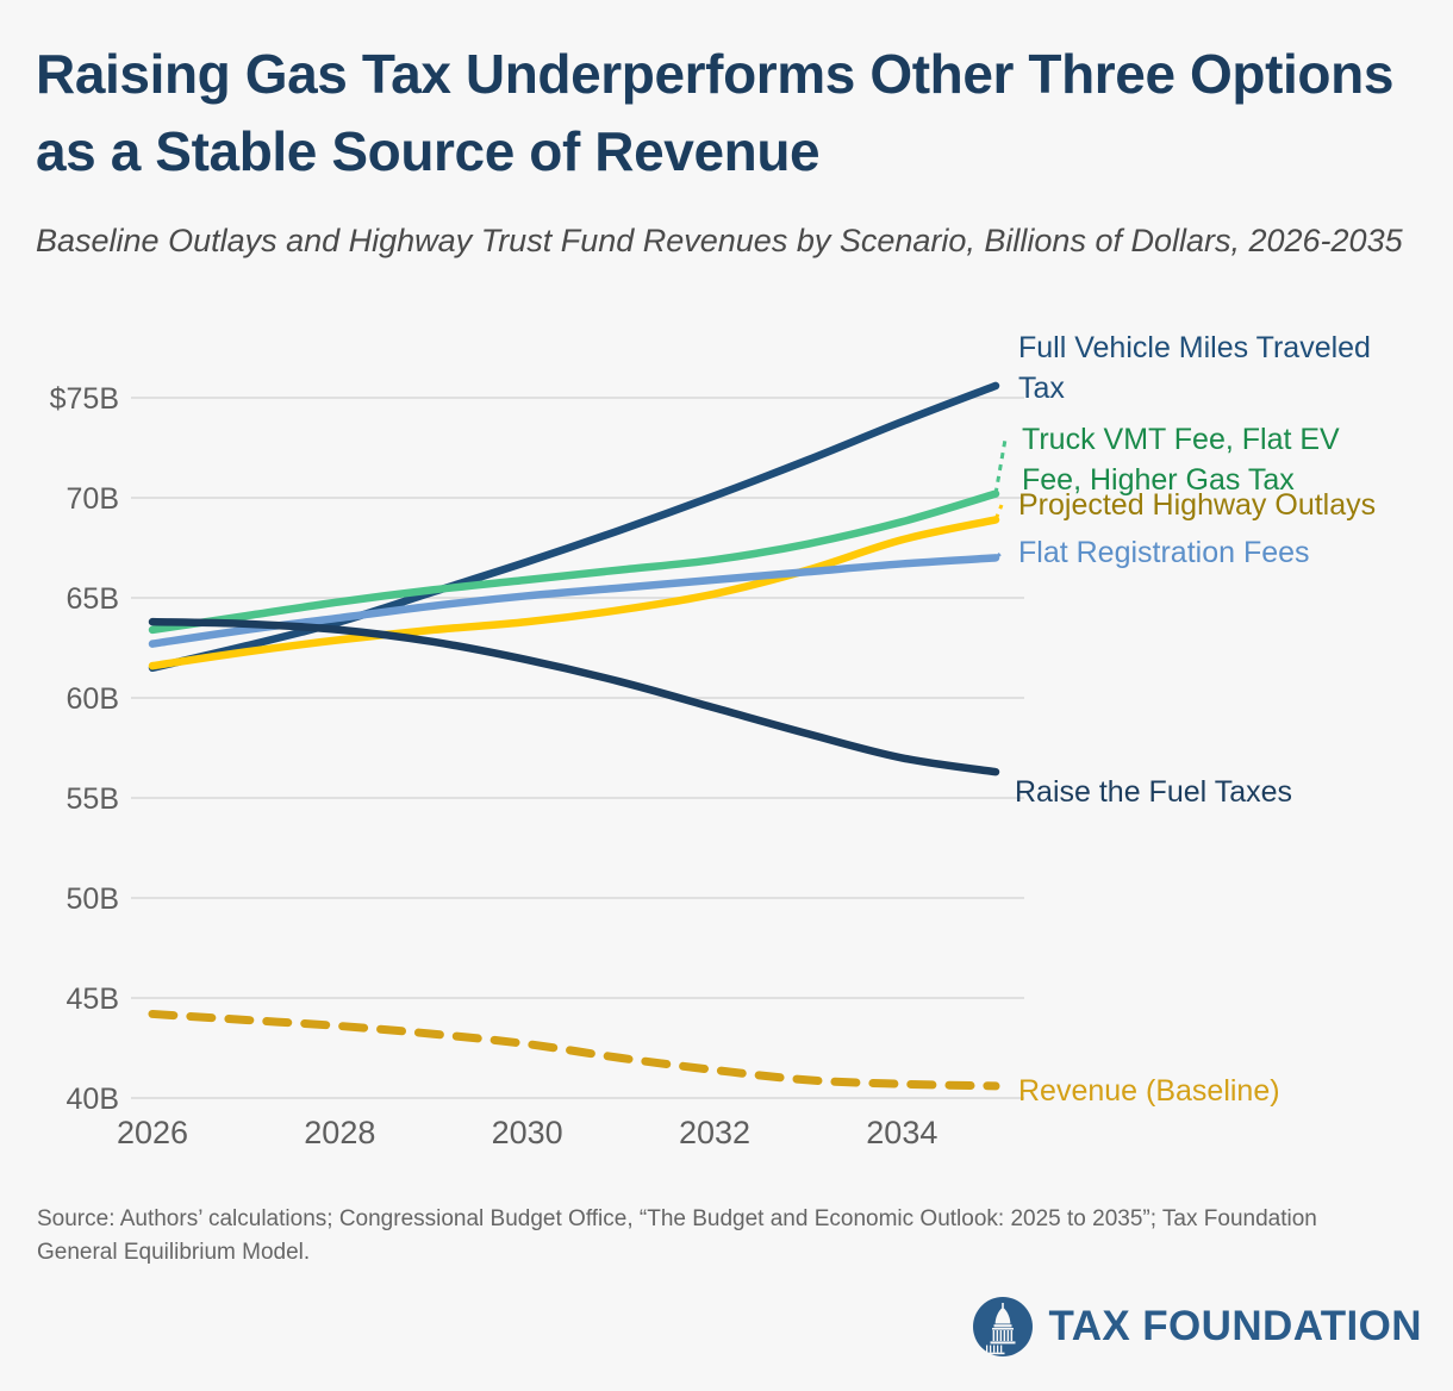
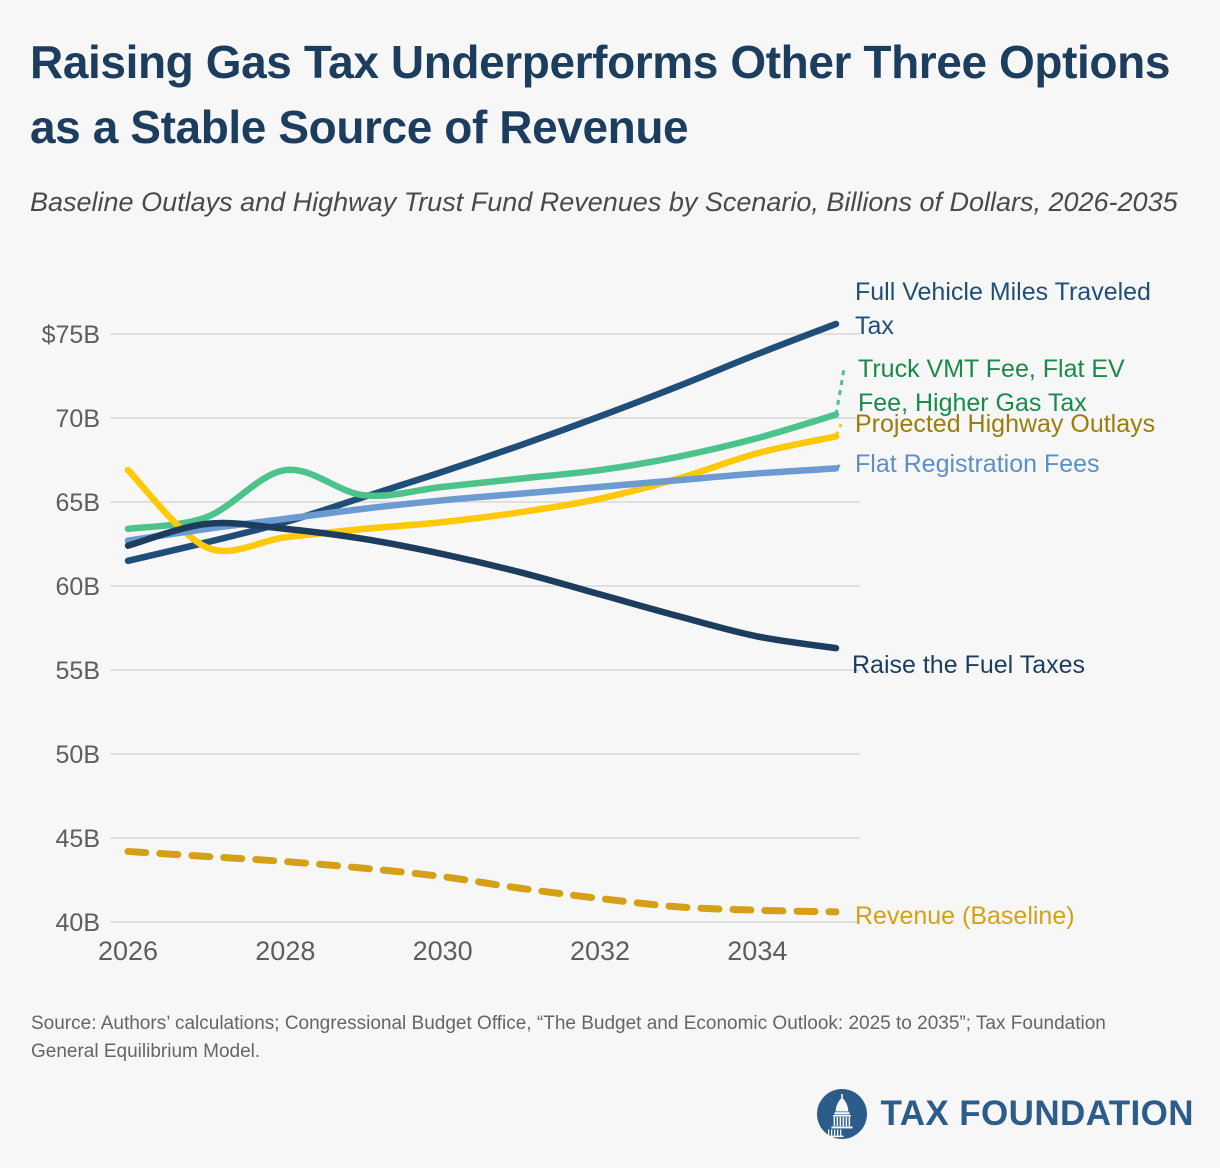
Projected Highway Outlays/2026: $61.6B -> $66.9B
Raise the Fuel Taxes/2026: $63.8B -> $62.4B
Truck VMT Fee, Flat EV Fee, Higher Gas Tax/2028: $64.8B -> $66.9B
